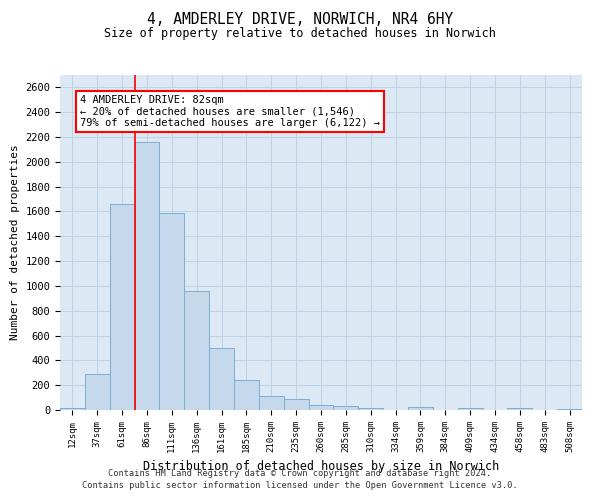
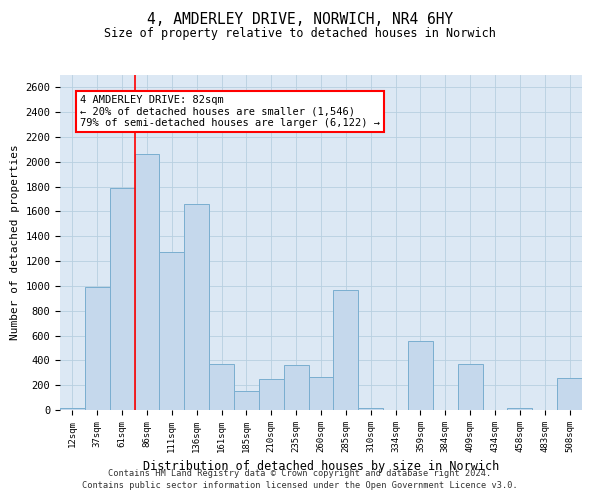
37sqm: 290 -> 990
61sqm: 1660 -> 1790
86sqm: 2160 -> 2060
111sqm: 1590 -> 1270
136sqm: 960 -> 1660
161sqm: 500 -> 370
185sqm: 240 -> 150
210sqm: 120 -> 250
235sqm: 90 -> 360
260sqm: 40 -> 270
285sqm: 40 -> 970
359sqm: 20 -> 560
409sqm: 20 -> 370
508sqm: 10 -> 260
